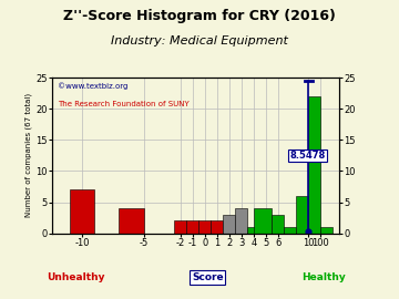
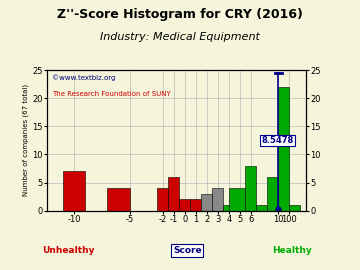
-2: 2 -> 4
-1: 2 -> 6
6: 3 -> 8
